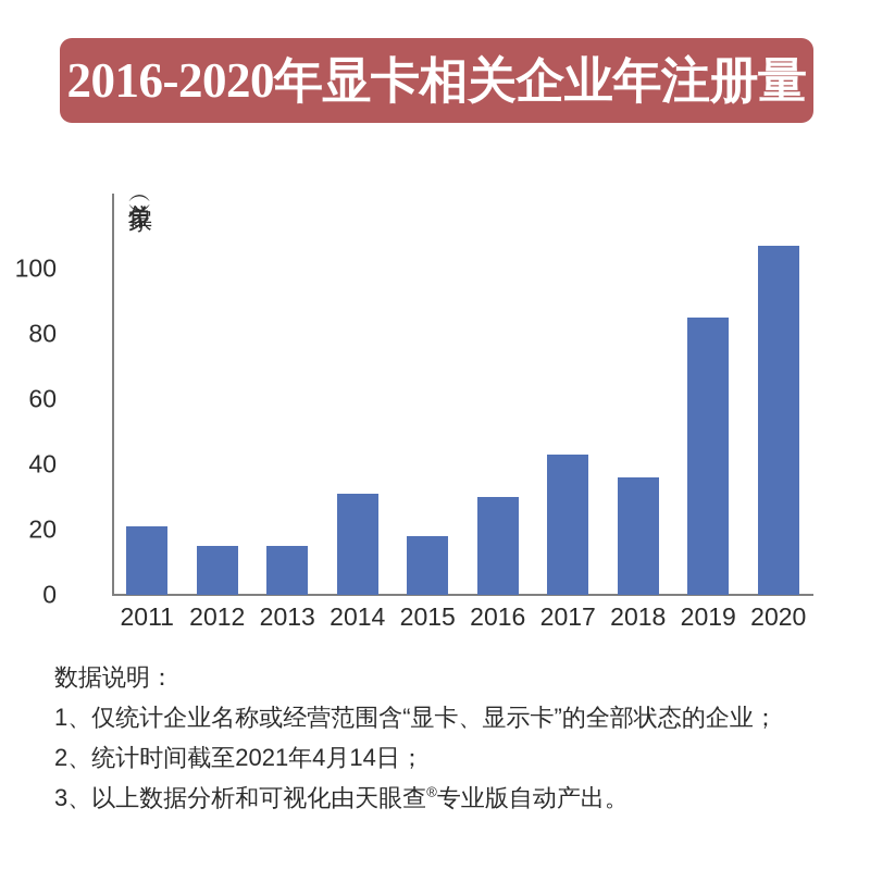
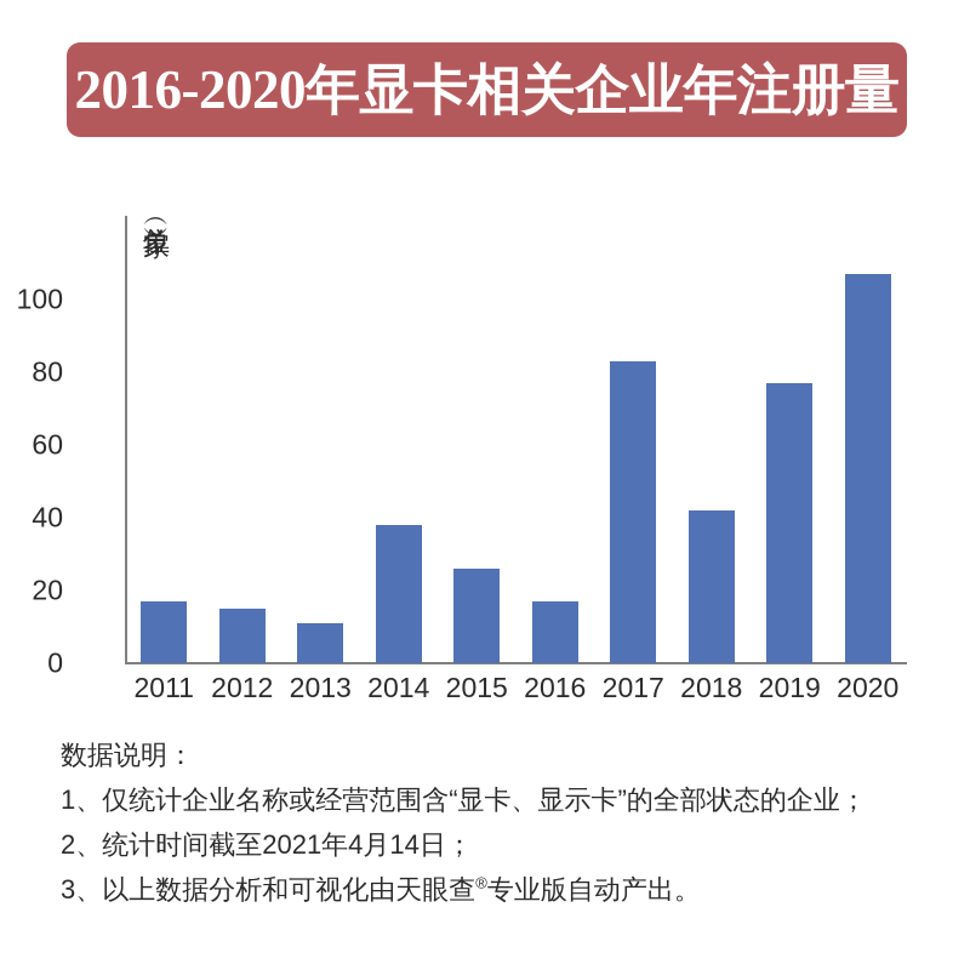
2011: 21 -> 17
2013: 15 -> 11
2014: 31 -> 38
2015: 18 -> 26
2016: 30 -> 17
2017: 43 -> 83
2018: 36 -> 42
2019: 85 -> 77
